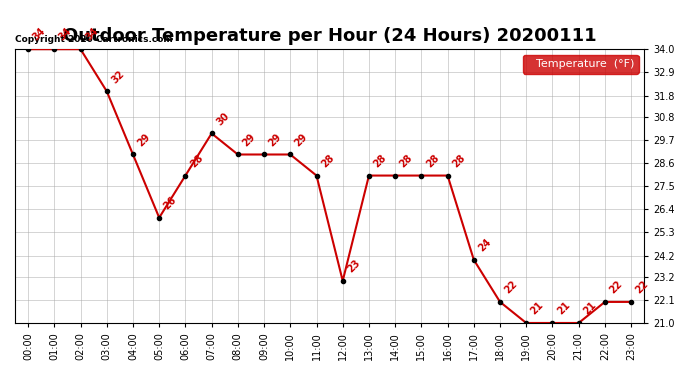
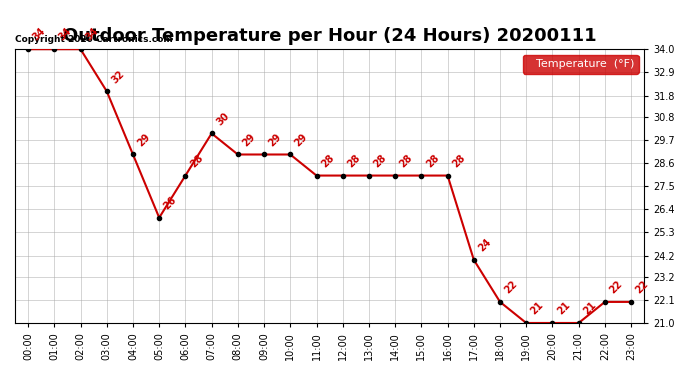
12:00: 23 -> 28
